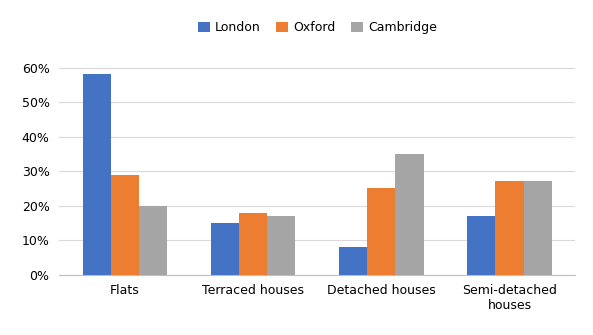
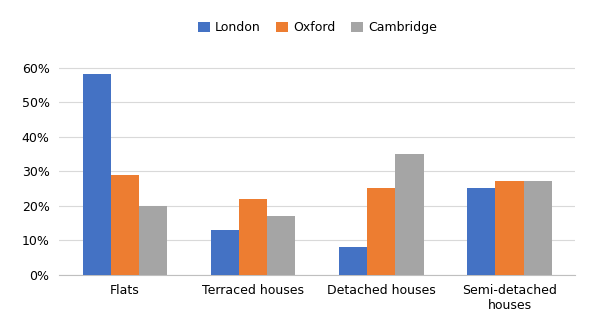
London/Terraced houses: 15% -> 13%
Oxford/Terraced houses: 18% -> 22%
London/Semi-detached houses: 17% -> 25%
